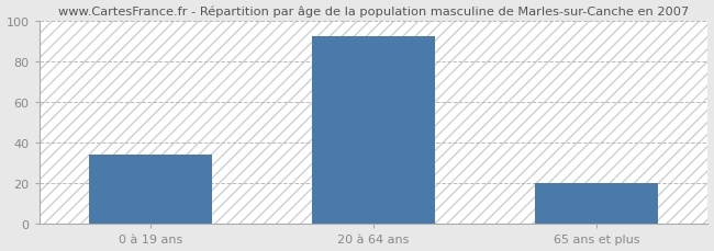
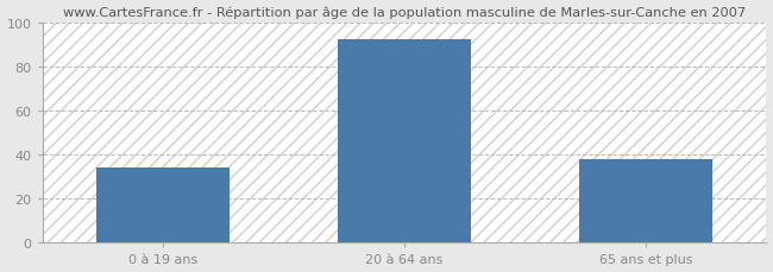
65 ans et plus: 20 -> 38
